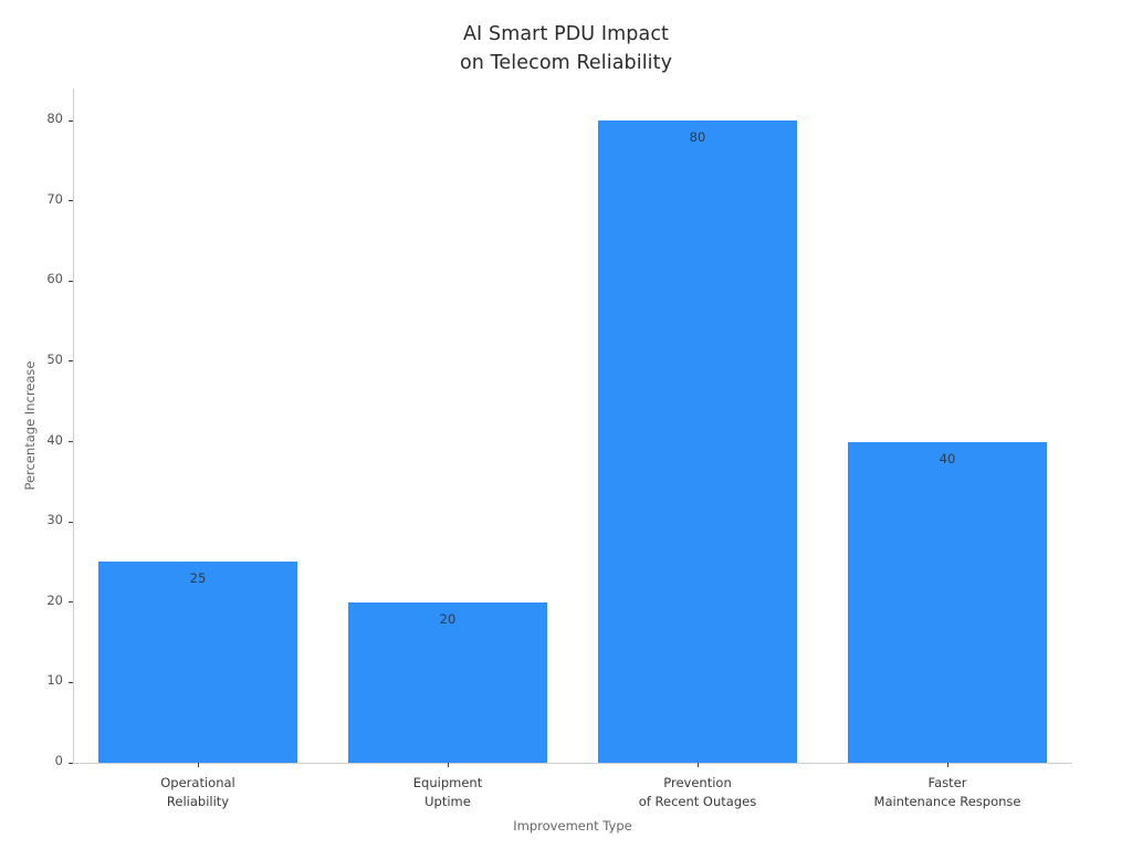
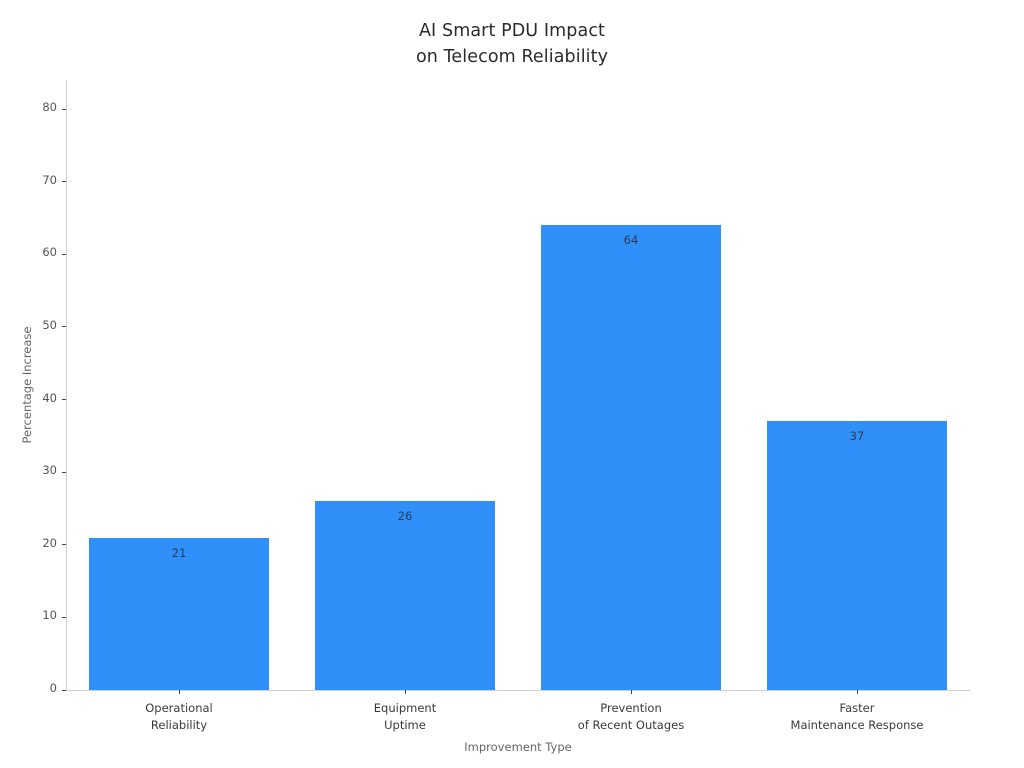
Operational Reliability: 25 -> 21
Equipment Uptime: 20 -> 26
Prevention of Recent Outages: 80 -> 64
Faster Maintenance Response: 40 -> 37
